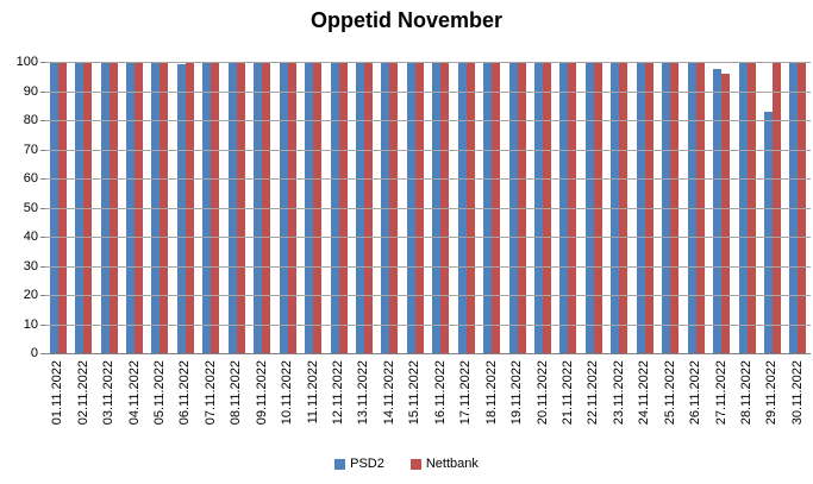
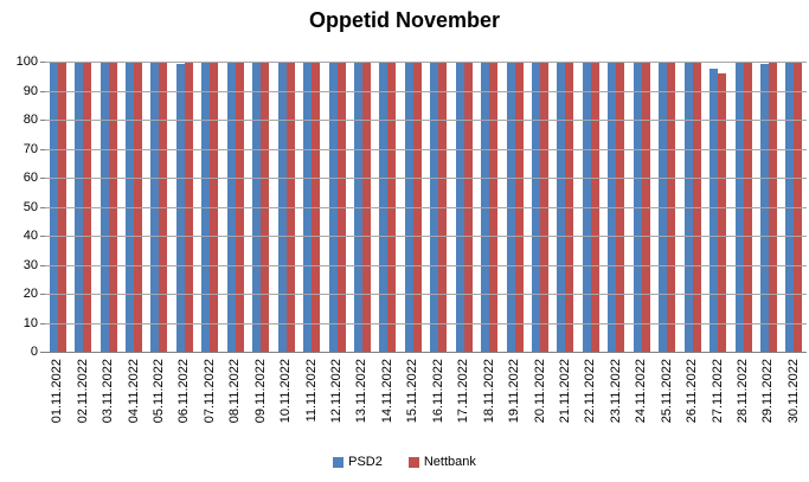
PSD2/29.11.2022: 83 -> 99
